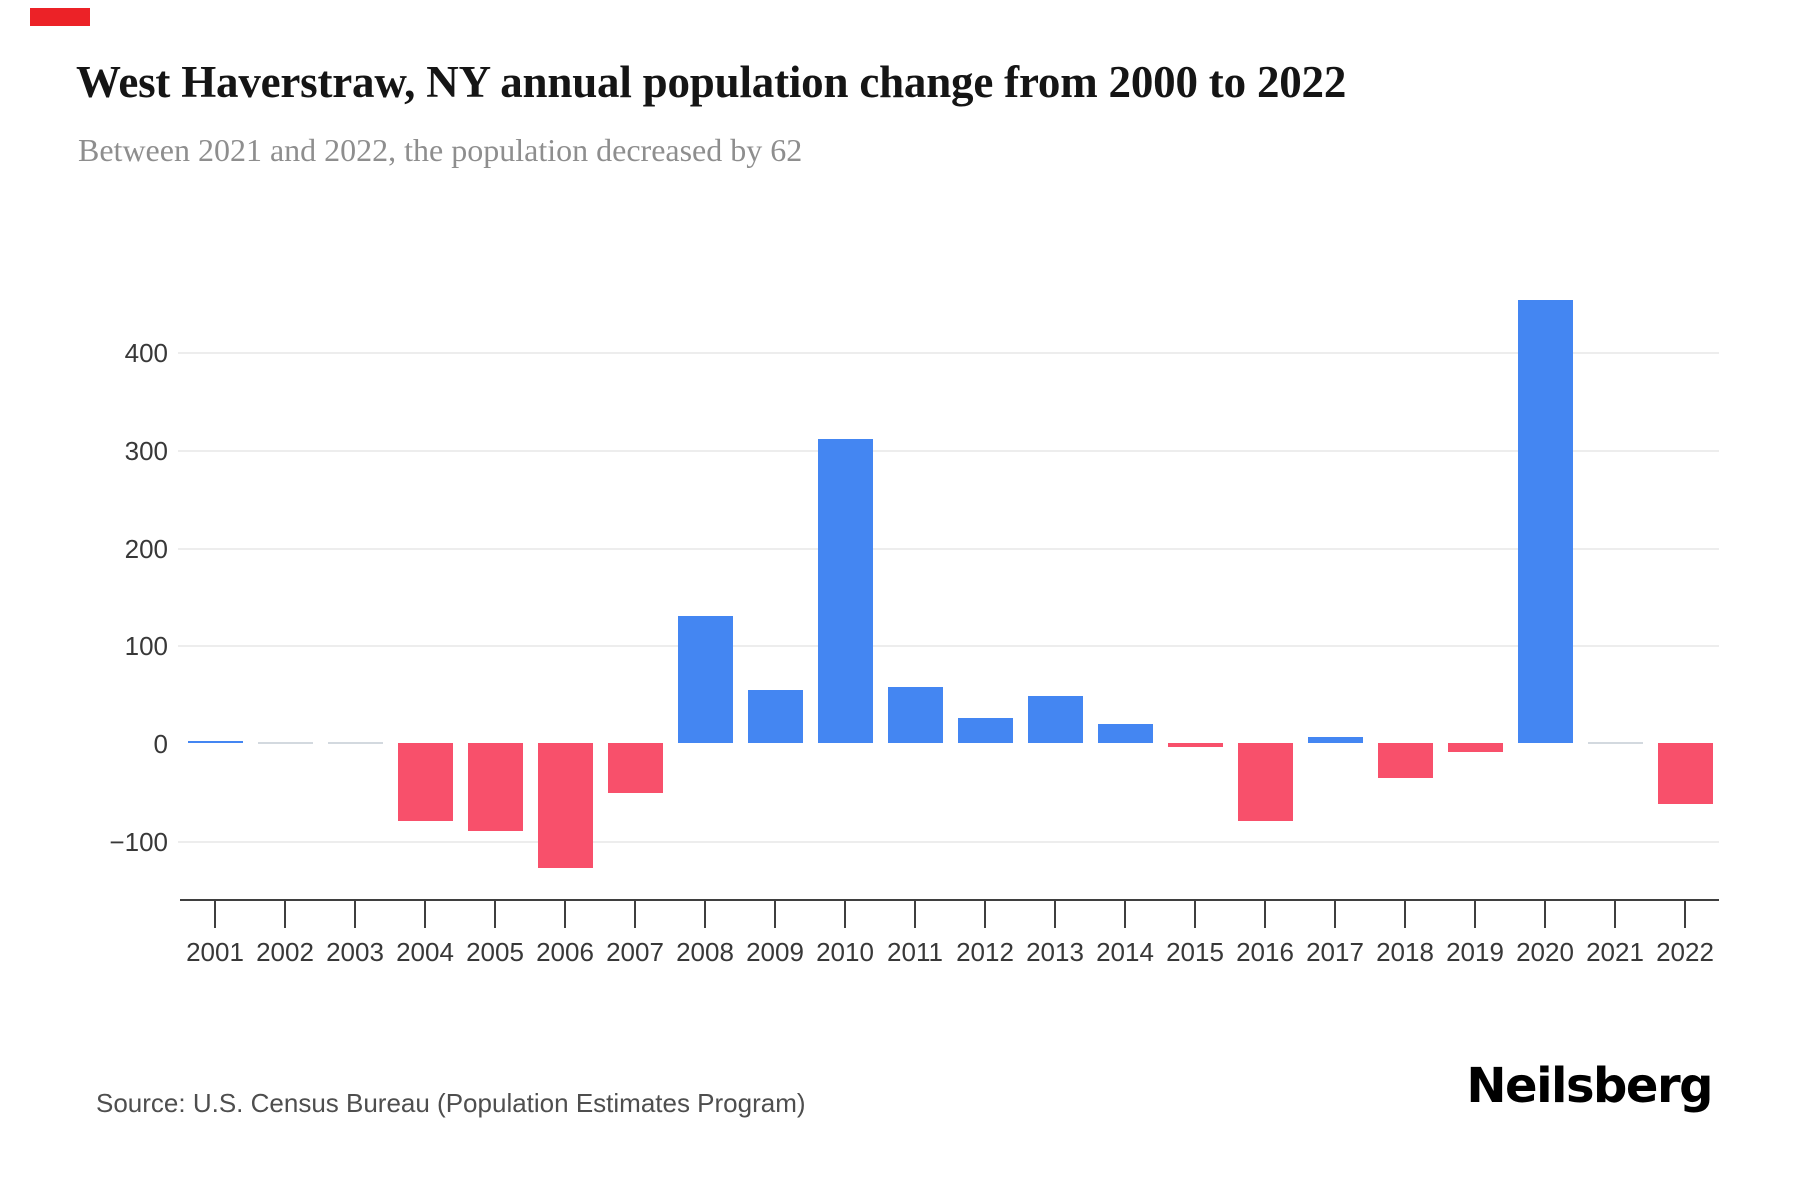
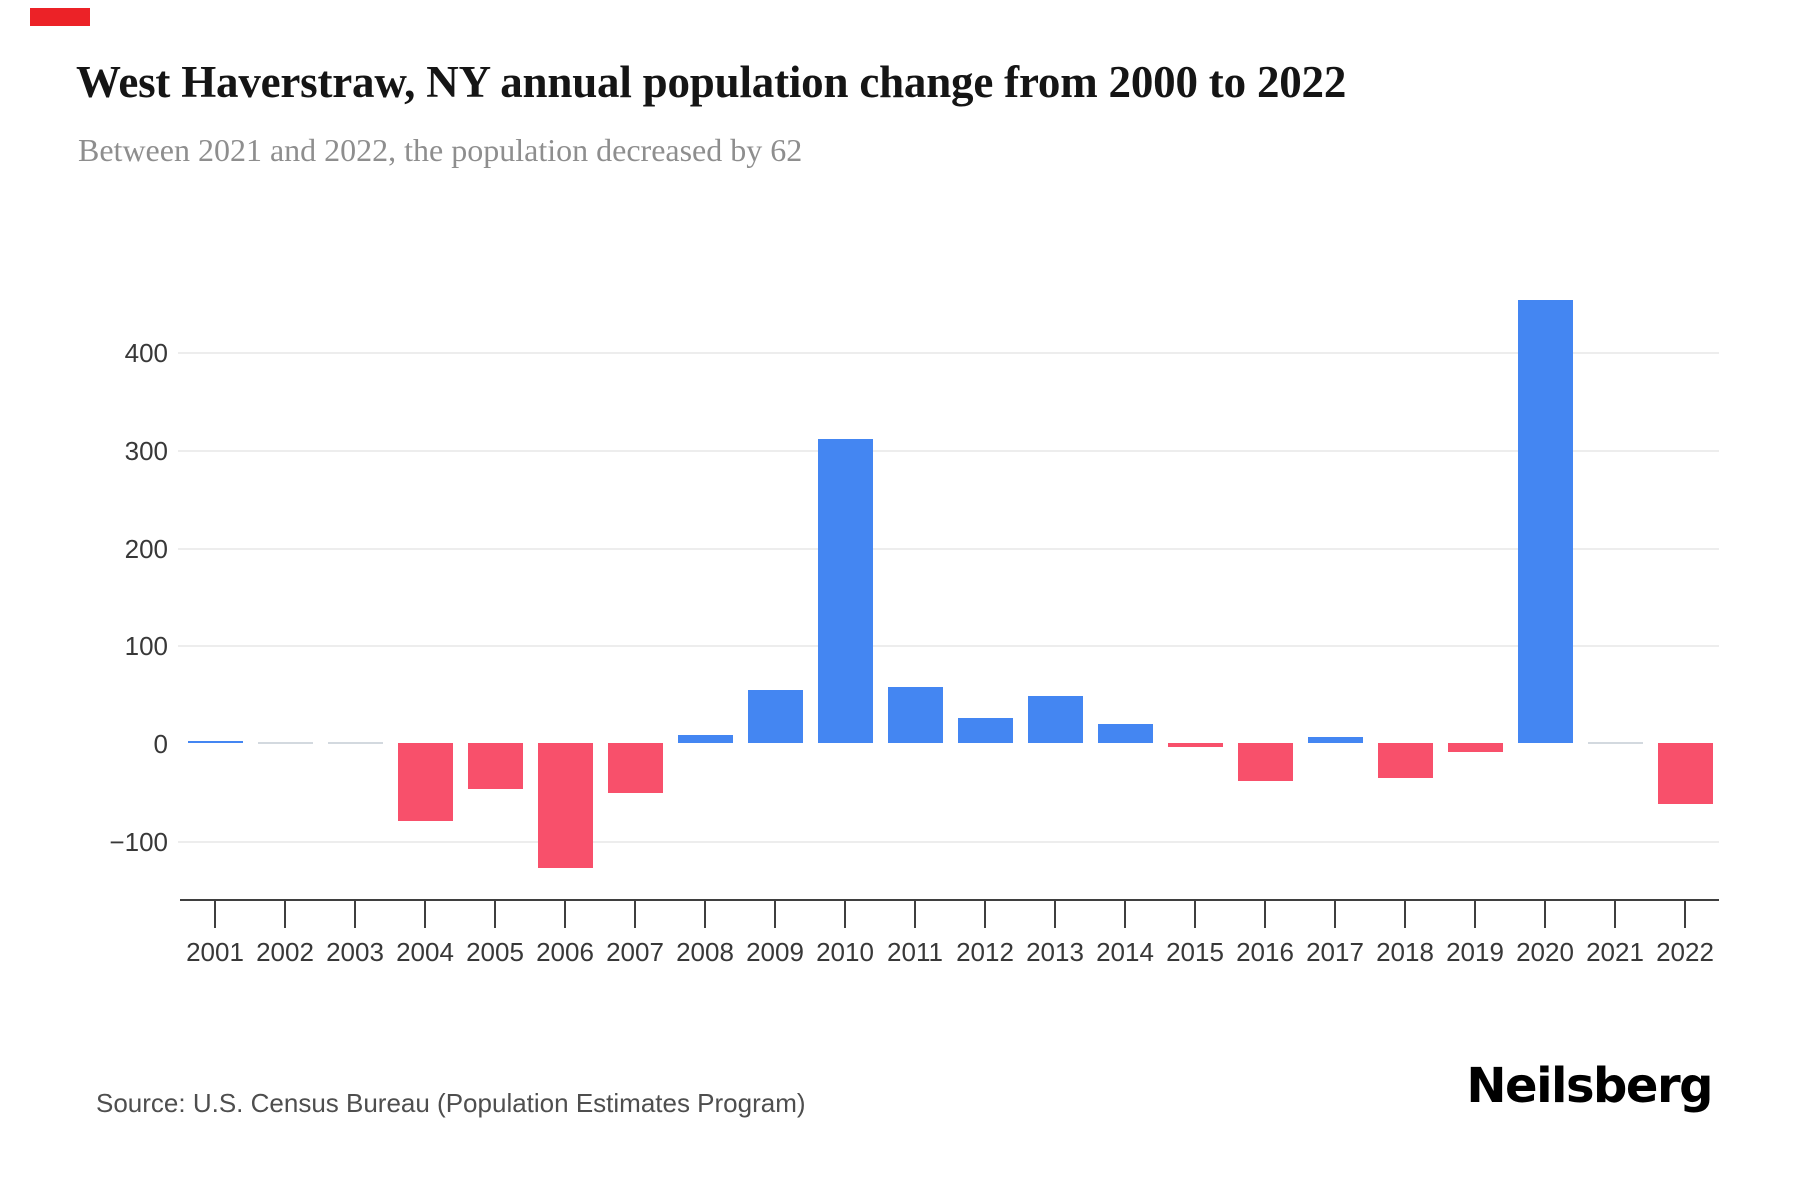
2005: -90 -> -50
2008: 130 -> 10
2016: -80 -> -40
